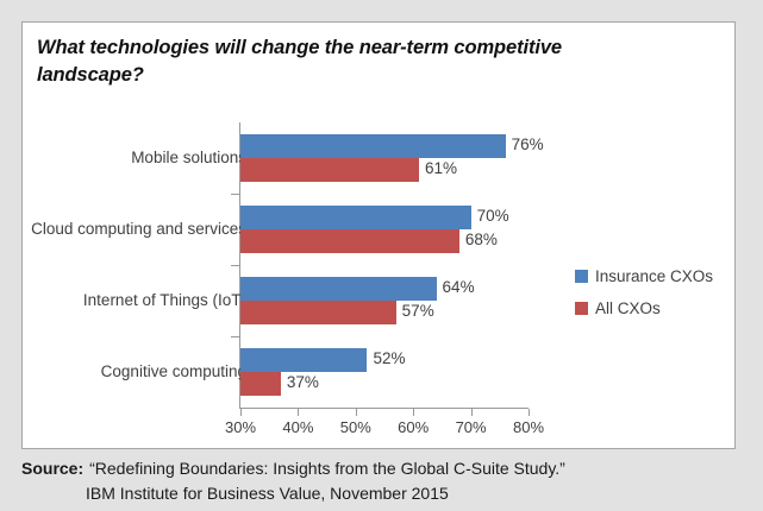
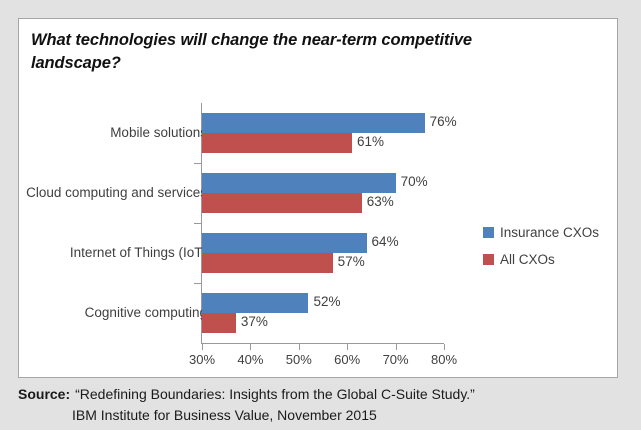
All CXOs/Cloud computing and services: 68% -> 63%
